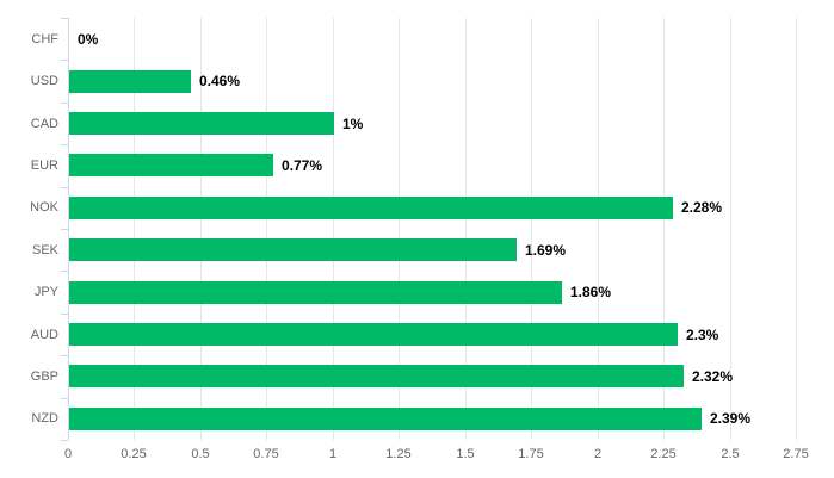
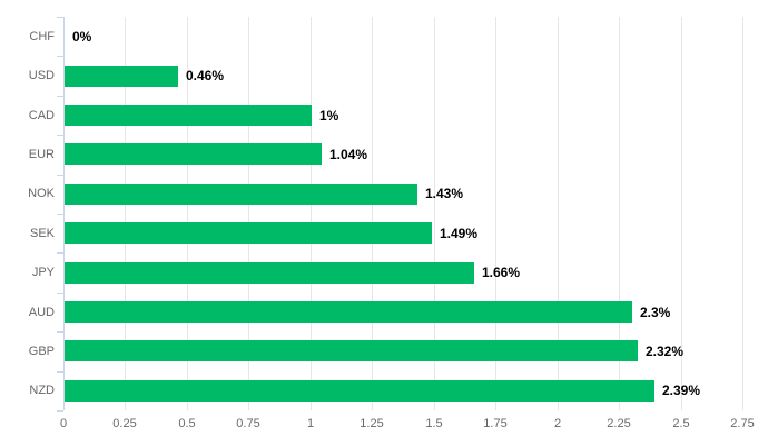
EUR: 0.77% -> 1.04%
NOK: 2.28% -> 1.43%
SEK: 1.69% -> 1.49%
JPY: 1.86% -> 1.66%
